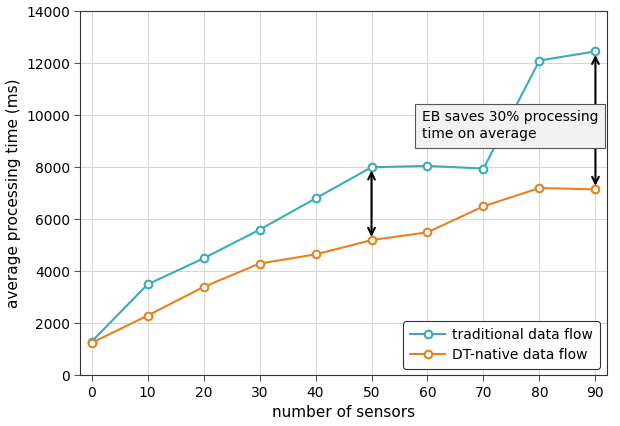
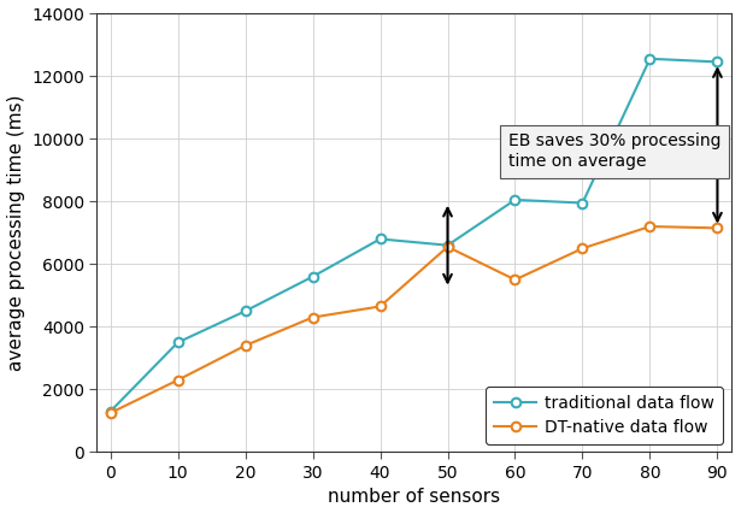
traditional data flow/50: 8000 -> 6600
DT-native data flow/50: 5200 -> 6550
traditional data flow/80: 12100 -> 12550
